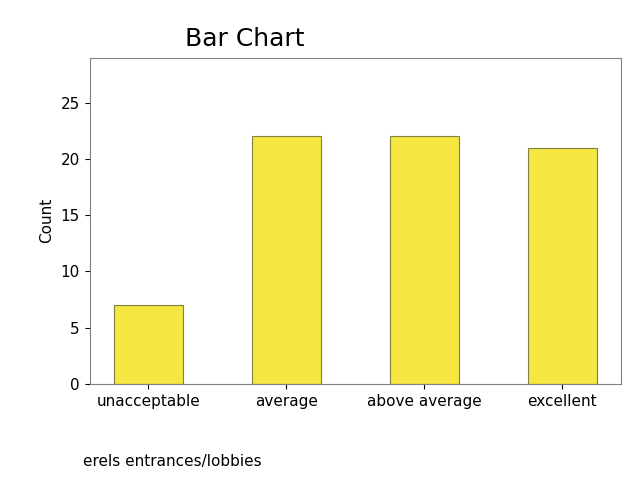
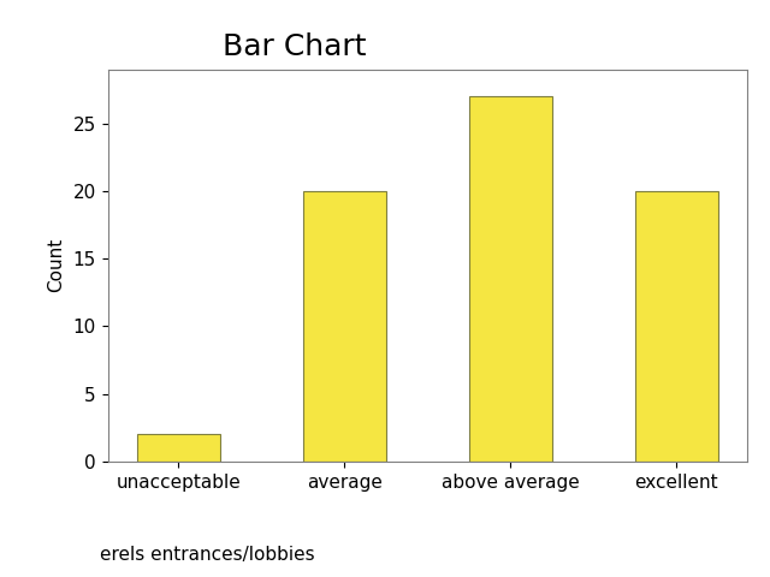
unacceptable: 7 -> 2
average: 22 -> 20
above average: 22 -> 27
excellent: 21 -> 20
